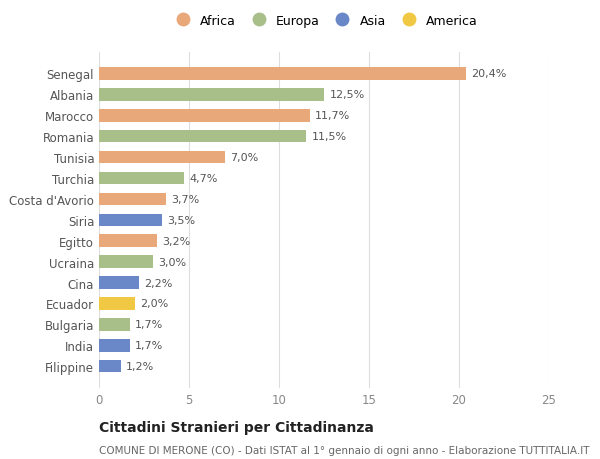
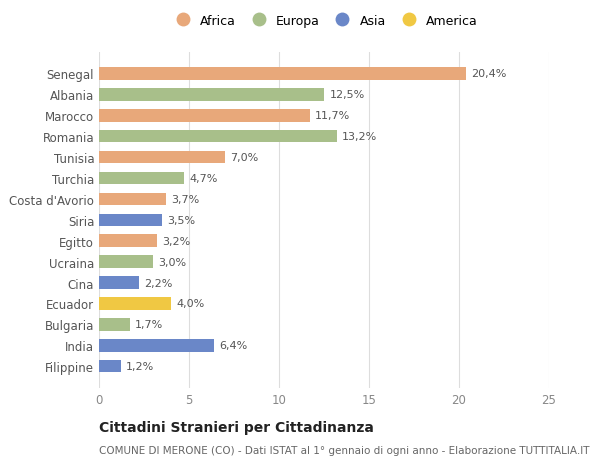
Romania: 11,5% -> 13,2%
Ecuador: 2,0% -> 4,0%
India: 1,7% -> 6,4%
